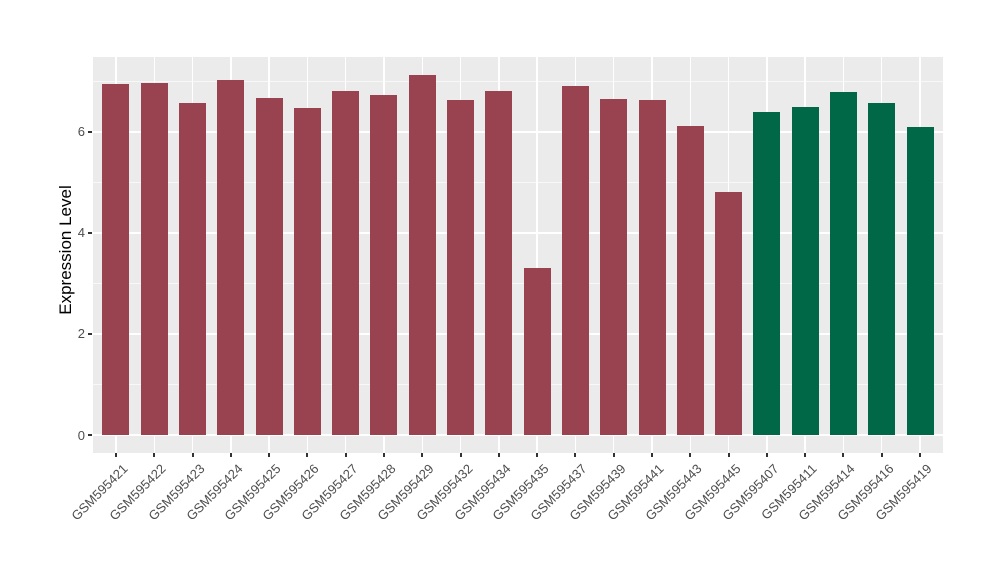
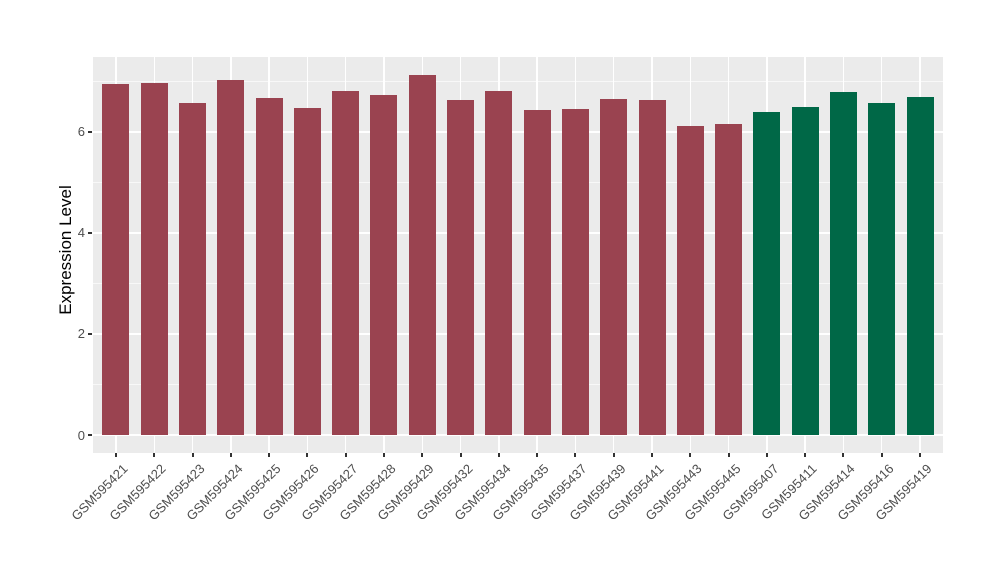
GSM595435: 3.3 -> 6.4
GSM595437: 6.9 -> 6.5
GSM595445: 4.8 -> 6.2
GSM595419: 6.1 -> 6.7
